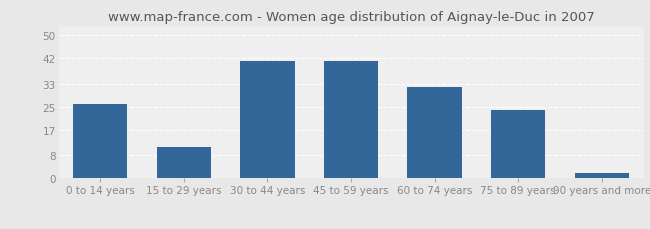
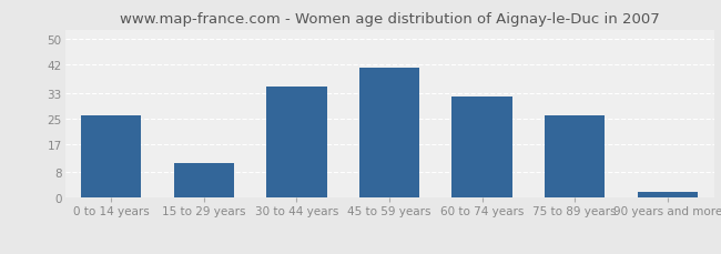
30 to 44 years: 41 -> 35
75 to 89 years: 24 -> 26
